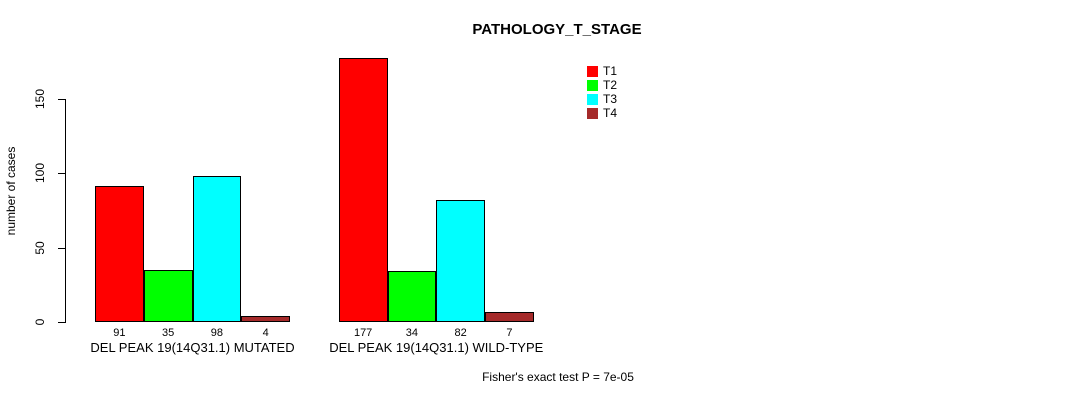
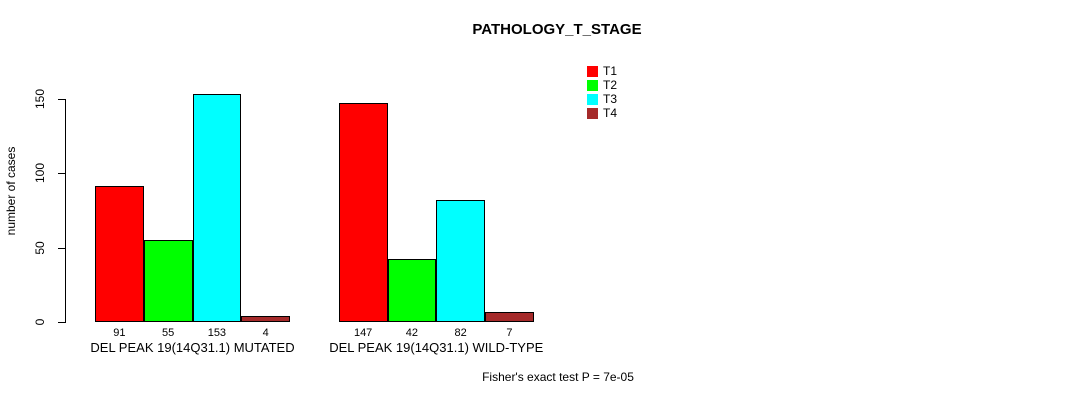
T2/DEL PEAK 19(14Q31.1) MUTATED: 35 -> 55
T3/DEL PEAK 19(14Q31.1) MUTATED: 98 -> 153
T1/DEL PEAK 19(14Q31.1) WILD-TYPE: 177 -> 147
T2/DEL PEAK 19(14Q31.1) WILD-TYPE: 34 -> 42
